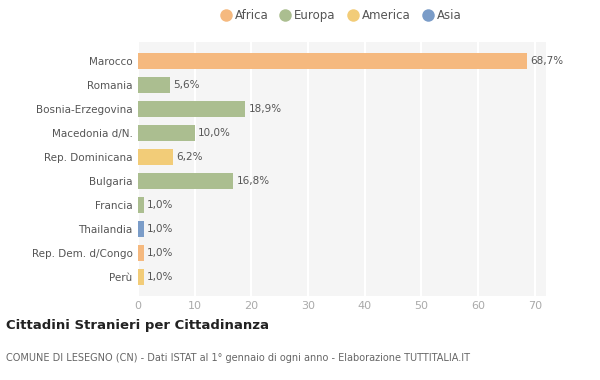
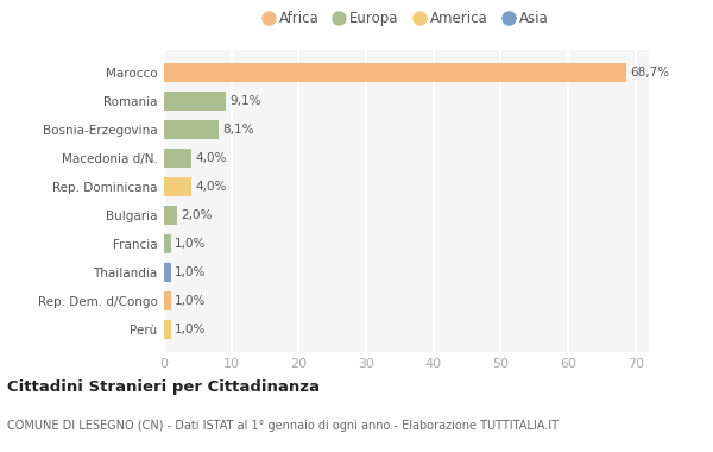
Romania: 5,6% -> 9,1%
Bosnia-Erzegovina: 18,9% -> 8,1%
Macedonia d/N.: 10,0% -> 4,0%
Rep. Dominicana: 6,2% -> 4,0%
Bulgaria: 16,8% -> 2,0%
